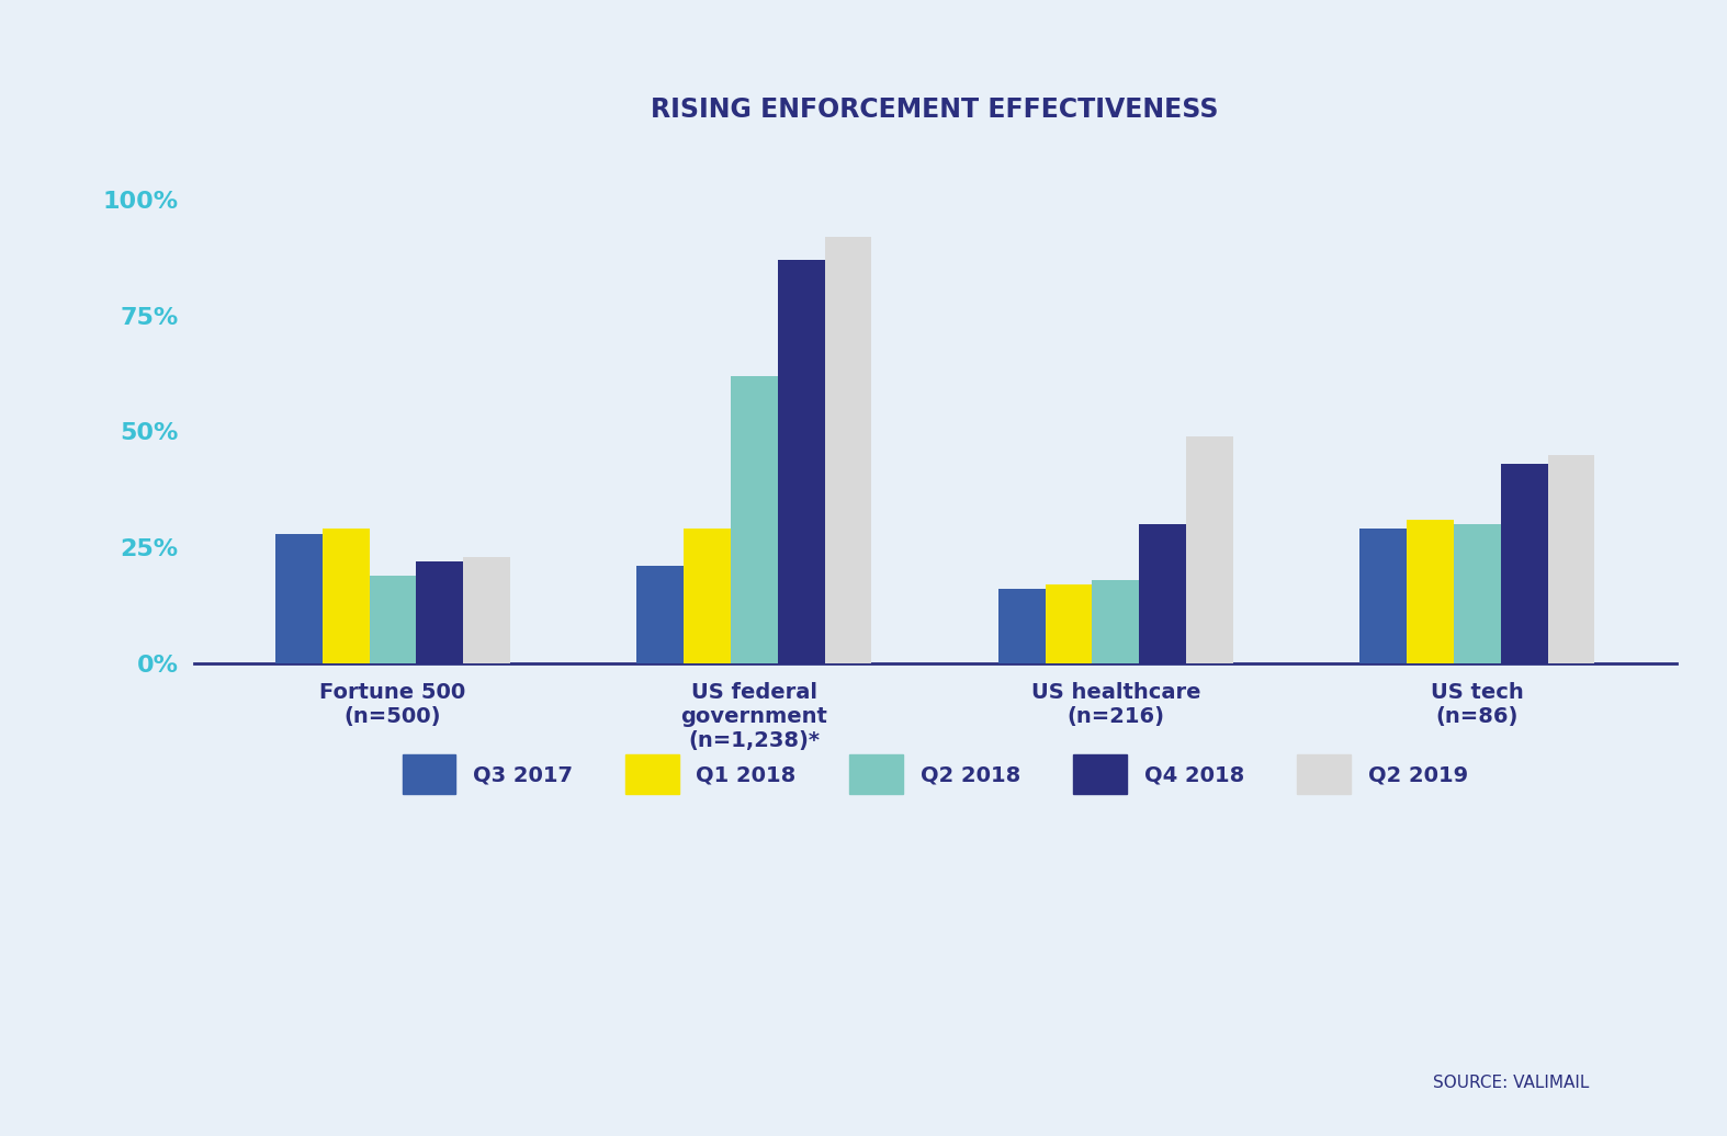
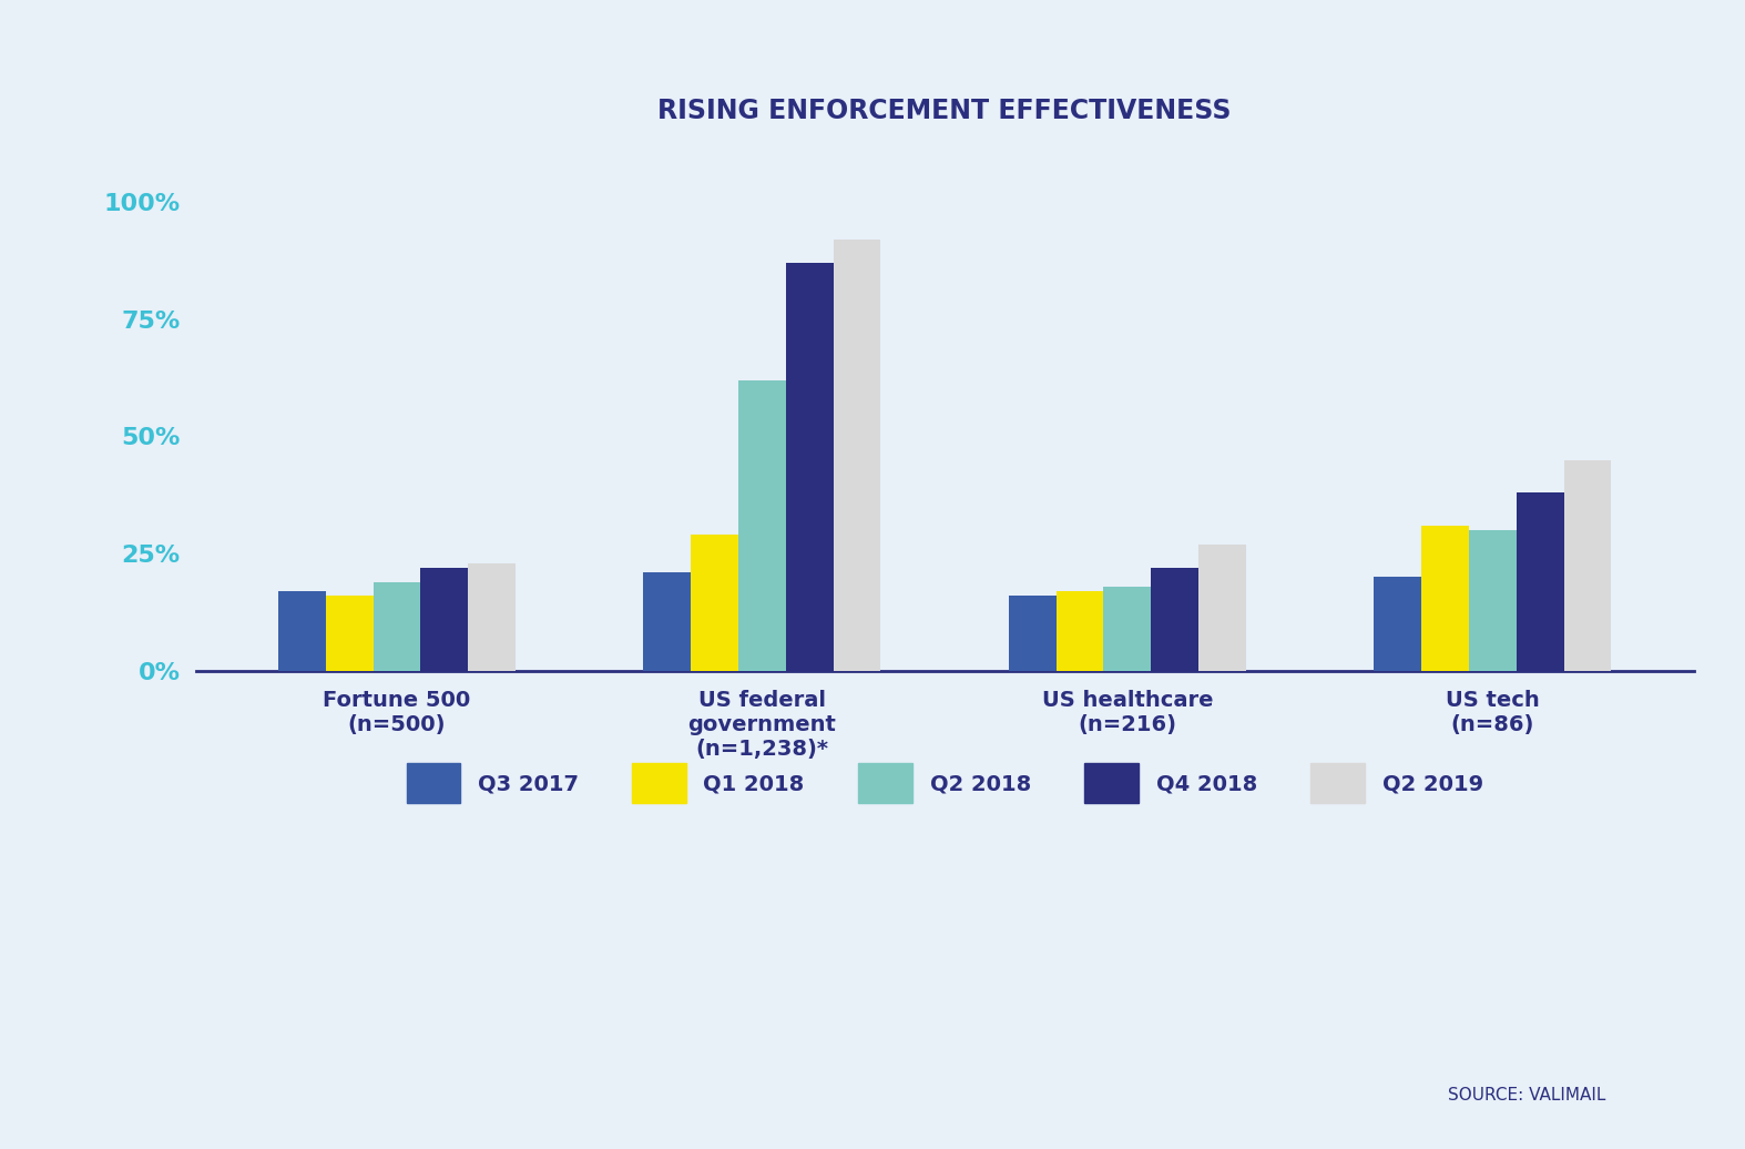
Q3 2017/Fortune 500 (n=500): 28% -> 17%
Q1 2018/Fortune 500 (n=500): 29% -> 16%
Q4 2018/US healthcare (n=216): 30% -> 22%
Q2 2019/US healthcare (n=216): 49% -> 27%
Q3 2017/US tech (n=86): 29% -> 20%
Q4 2018/US tech (n=86): 43% -> 38%
